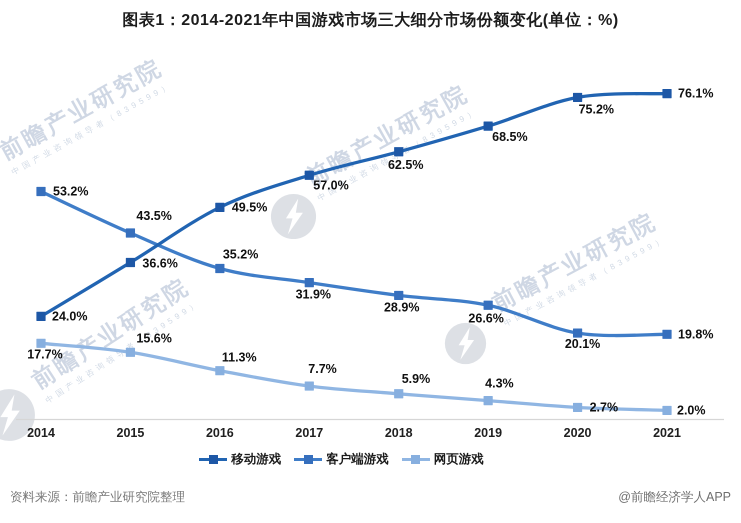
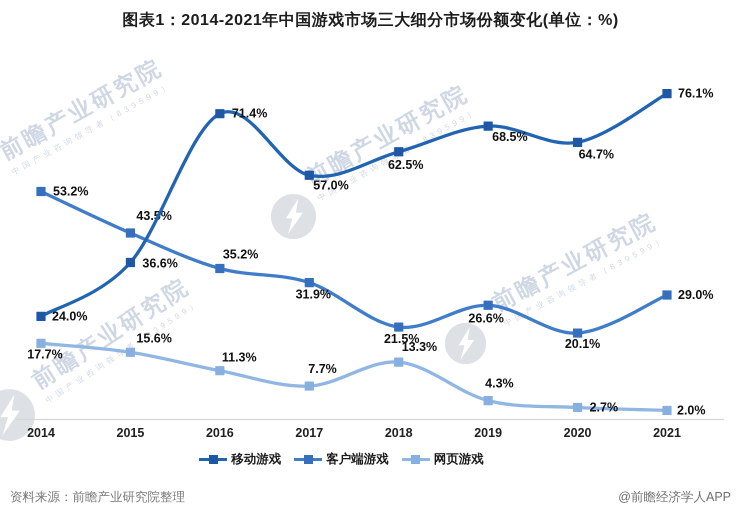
移动游戏/2016: 49.5% -> 71.4%
客户端游戏/2018: 28.9% -> 21.5%
网页游戏/2018: 5.9% -> 13.3%
移动游戏/2020: 75.2% -> 64.7%
客户端游戏/2021: 19.8% -> 29.0%
